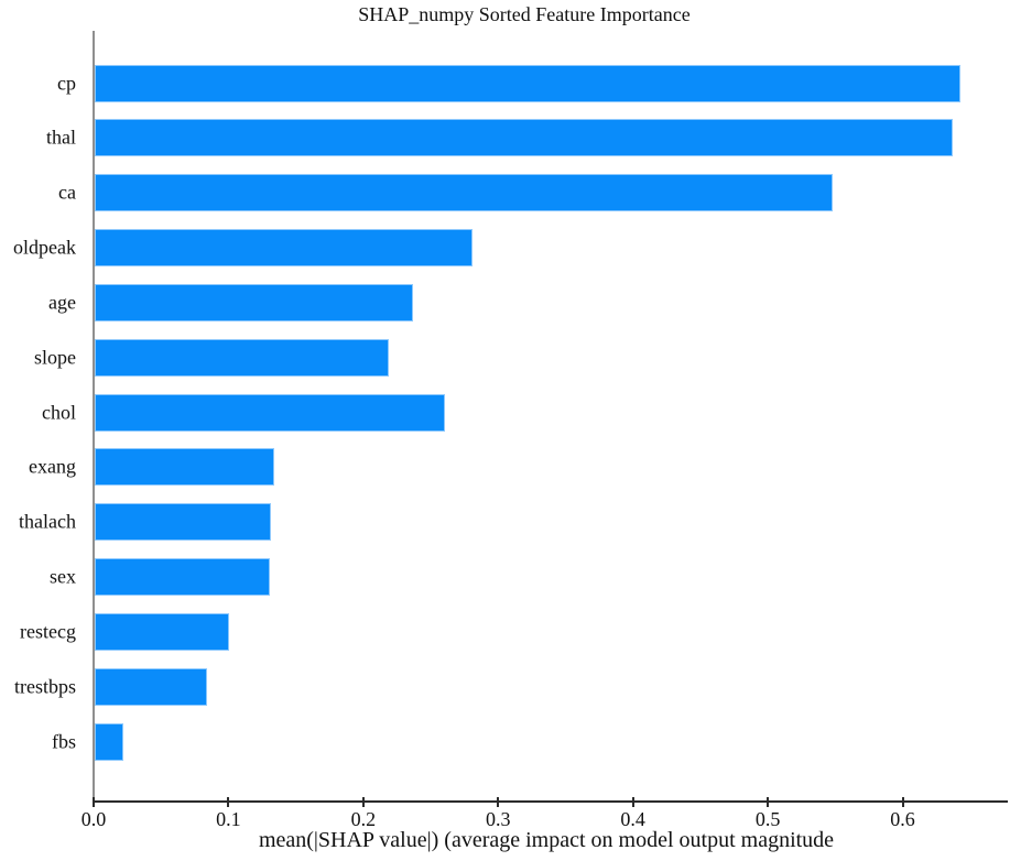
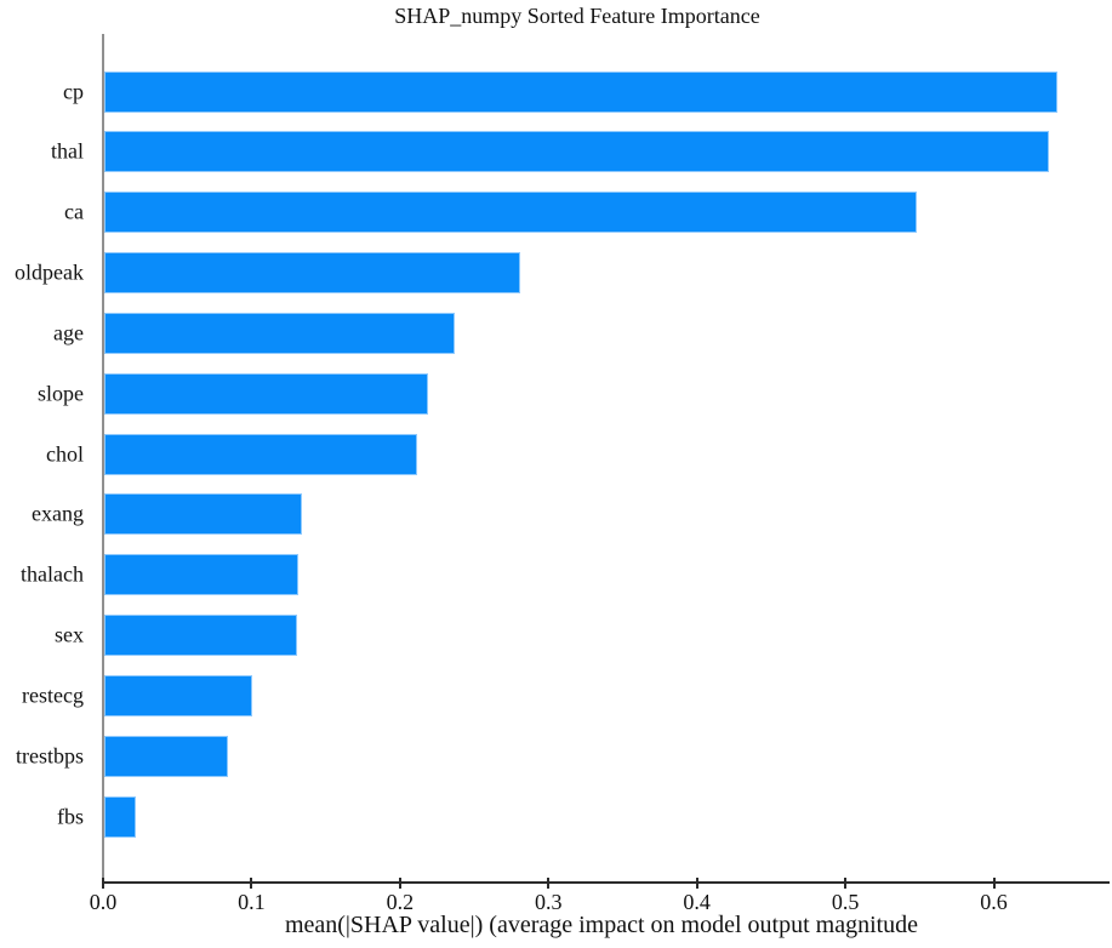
chol: 0.260 -> 0.211
